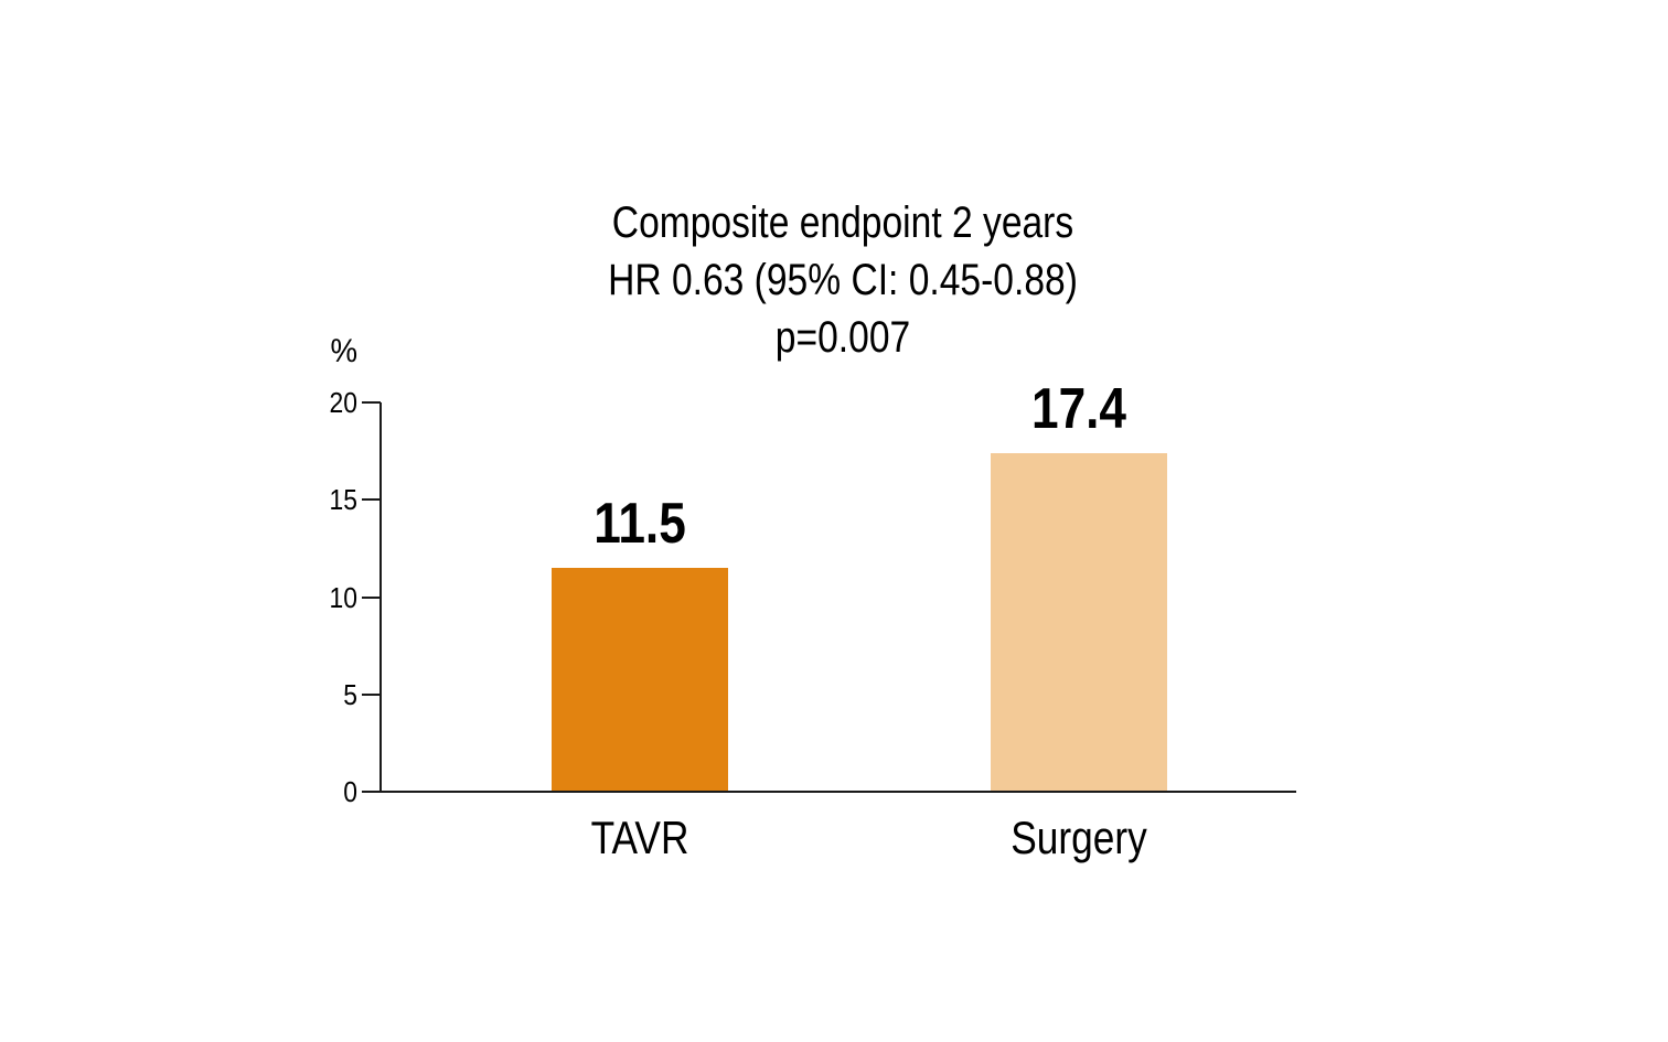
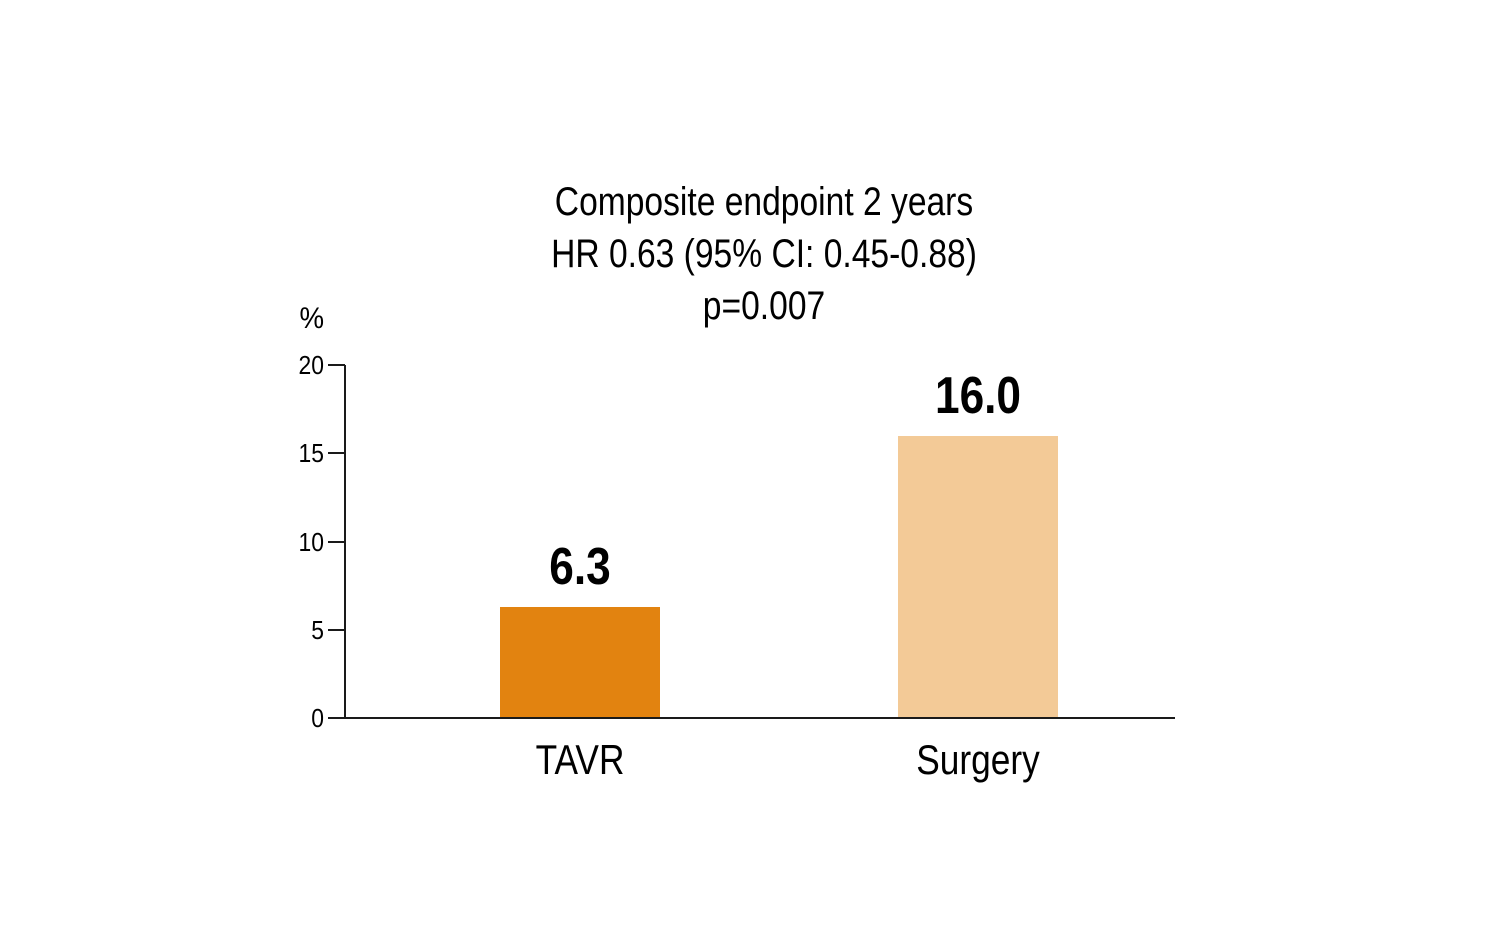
TAVR: 11.5 -> 6.3
Surgery: 17.4 -> 16.0
